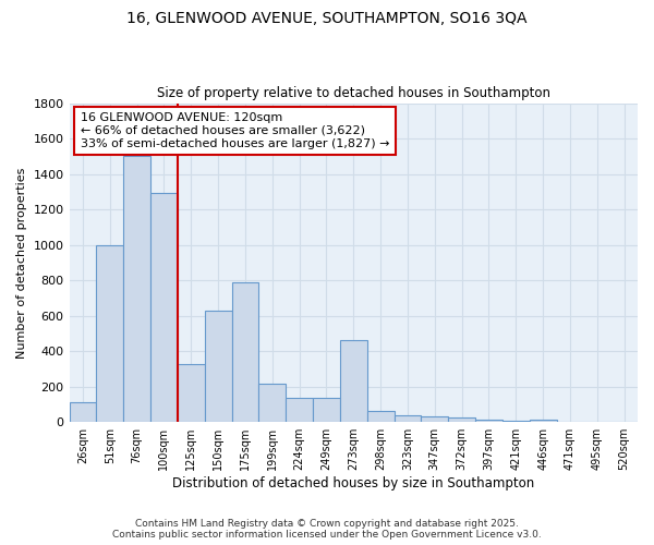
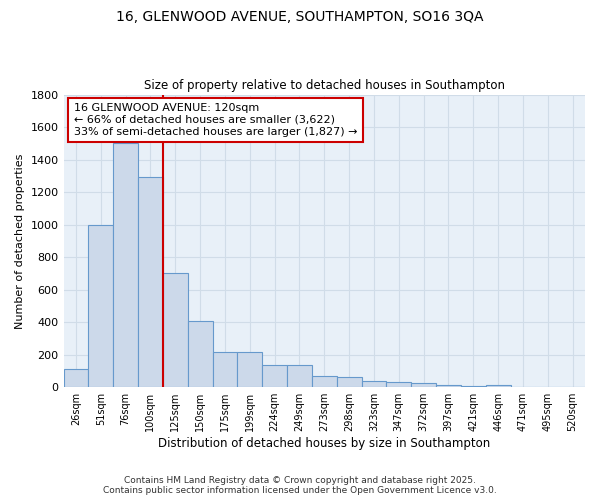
125sqm: 330 -> 700
150sqm: 630 -> 400
175sqm: 790 -> 220
273sqm: 460 -> 70
